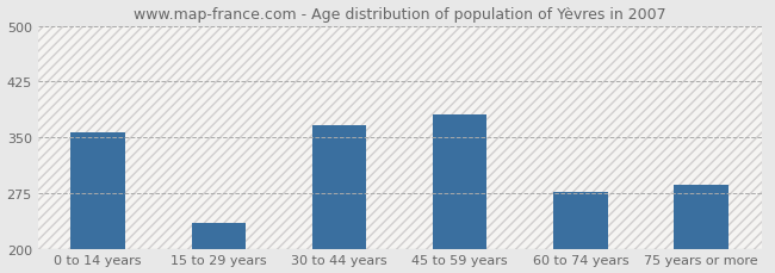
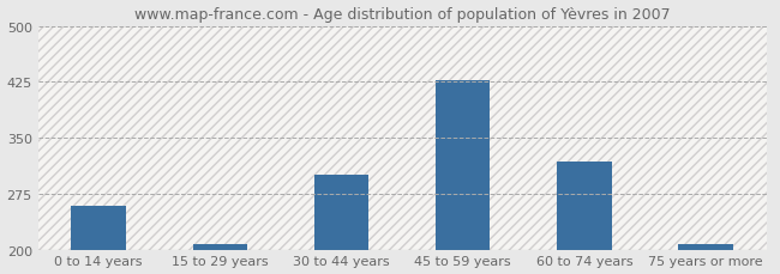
0 to 14 years: 356 -> 258
15 to 29 years: 234 -> 207
30 to 44 years: 366 -> 300
45 to 59 years: 380 -> 427
60 to 74 years: 276 -> 318
75 years or more: 286 -> 207
